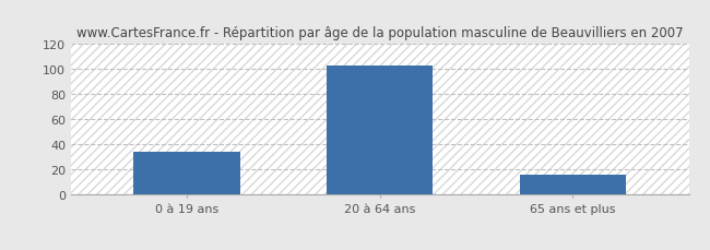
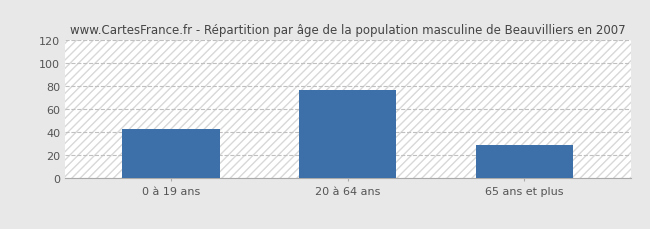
0 à 19 ans: 34 -> 43
20 à 64 ans: 103 -> 77
65 ans et plus: 16 -> 29
